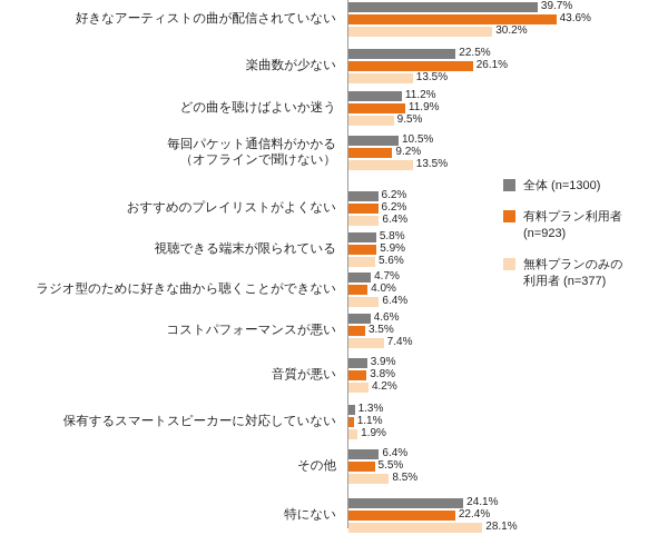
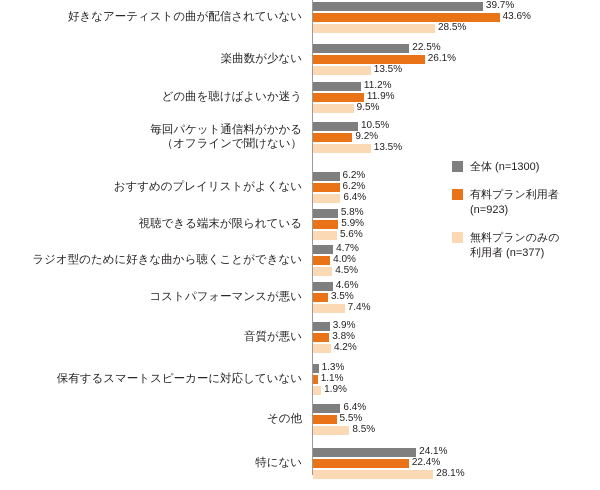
無料プランのみの 利用者 (n=377)/好きなアーティストの曲が配信されていない: 30.2% -> 28.5%
無料プランのみの 利用者 (n=377)/ラジオ型のために好きな曲から聴くことができない: 6.4% -> 4.5%
